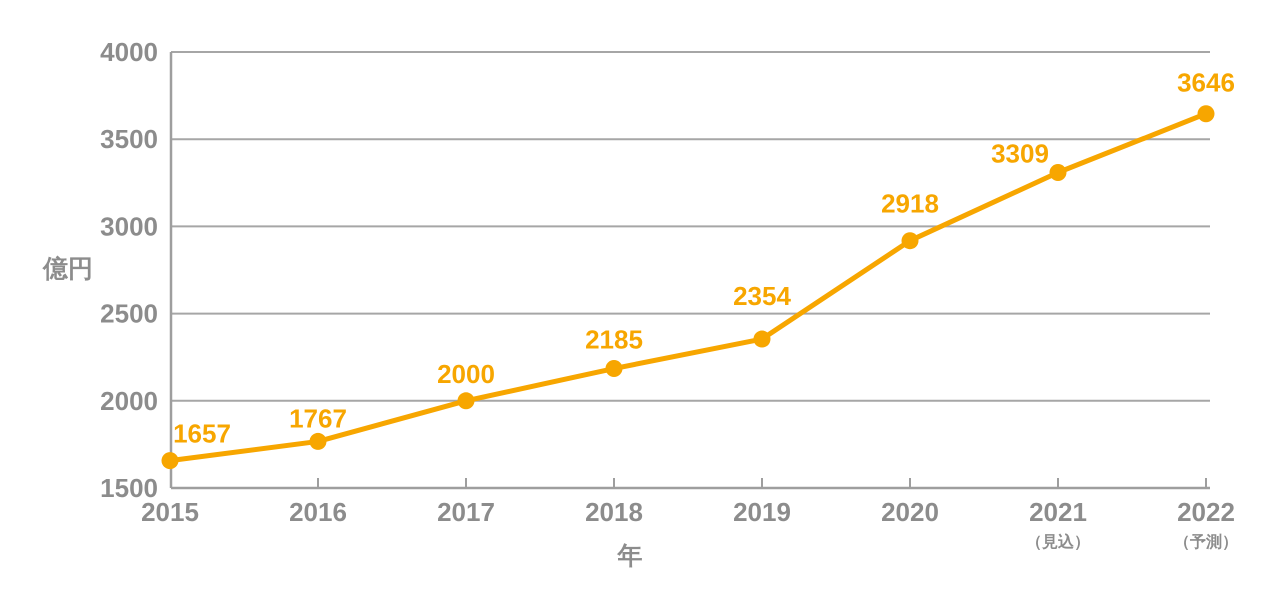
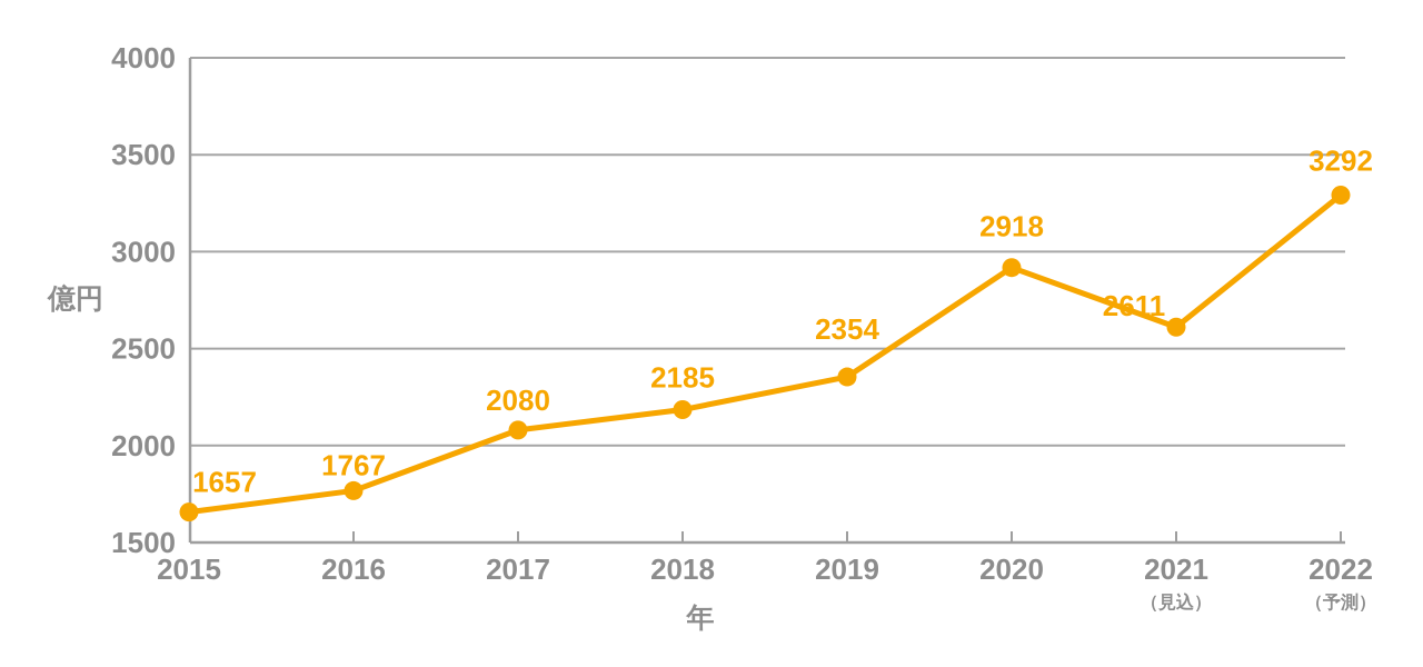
2017: 2000 -> 2080
2021: 3309 -> 2611
2022: 3646 -> 3292
